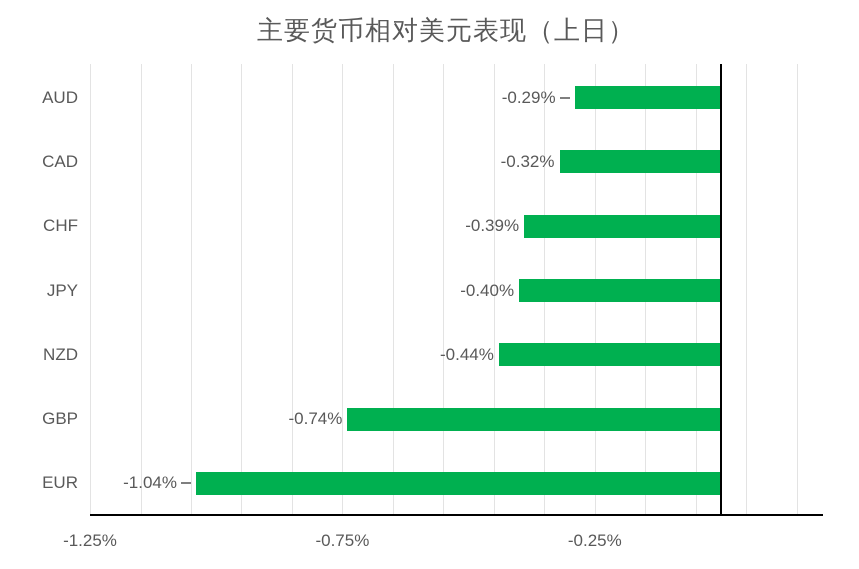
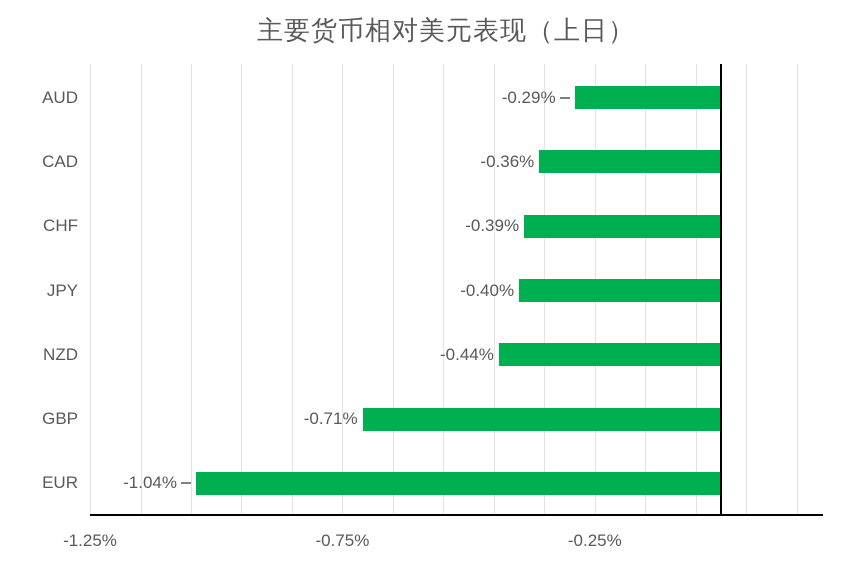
CAD: -0.32% -> -0.36%
GBP: -0.74% -> -0.71%
